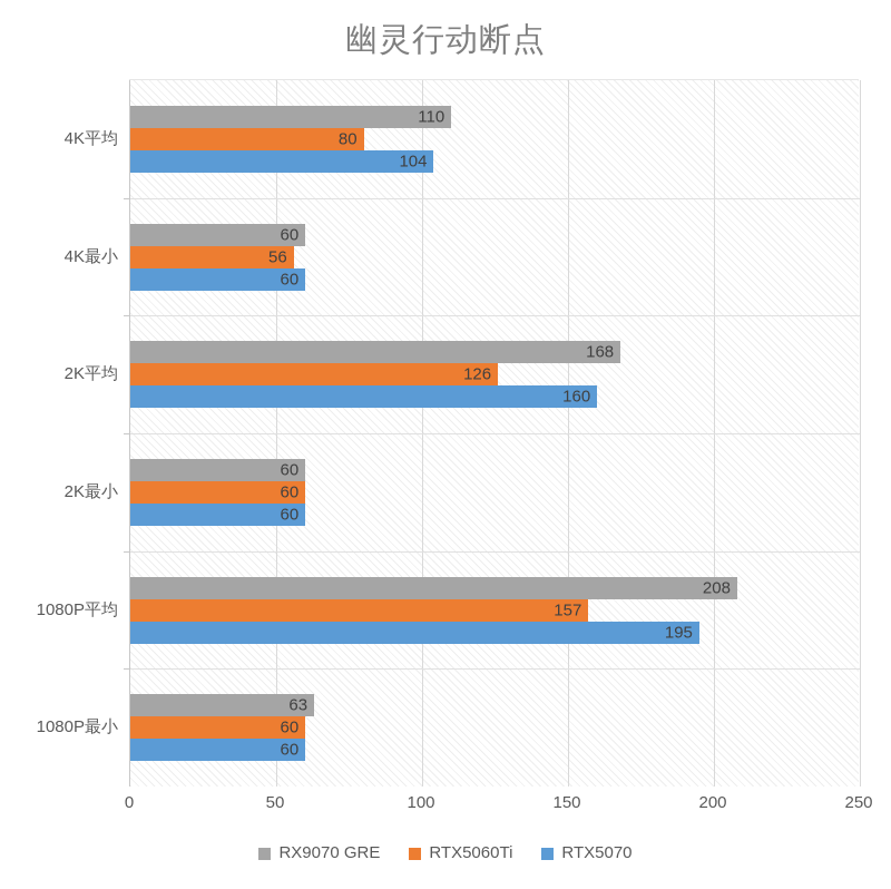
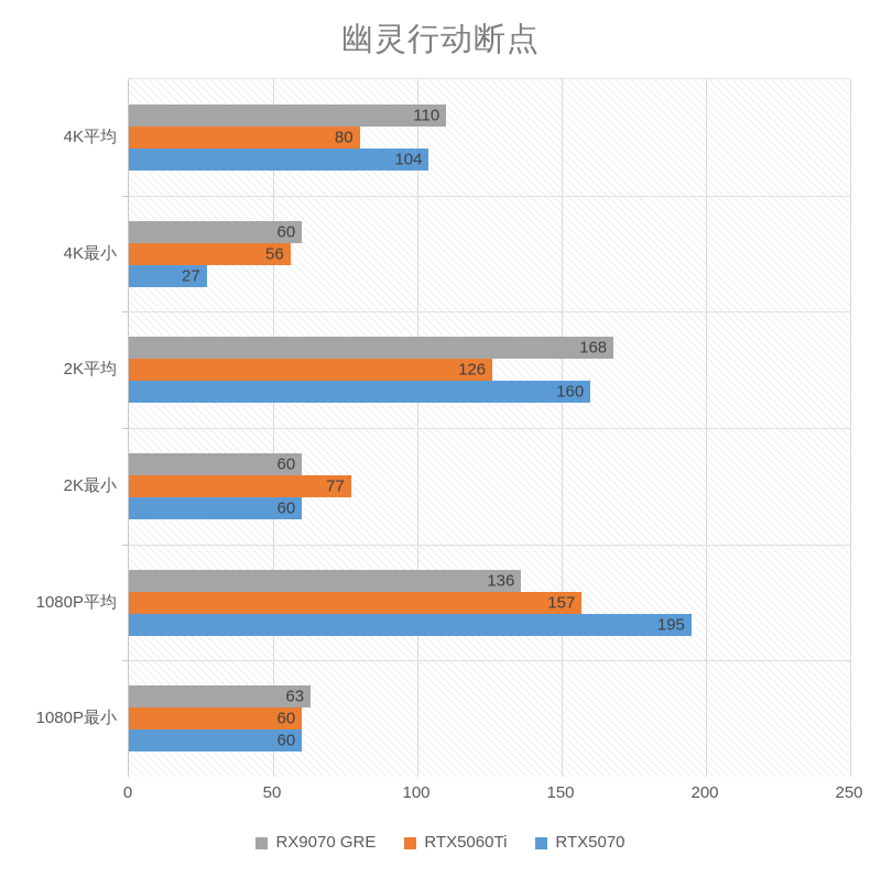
RTX5070/4K最小: 60 -> 27
RTX5060Ti/2K最小: 60 -> 77
RX9070 GRE/1080P平均: 208 -> 136
